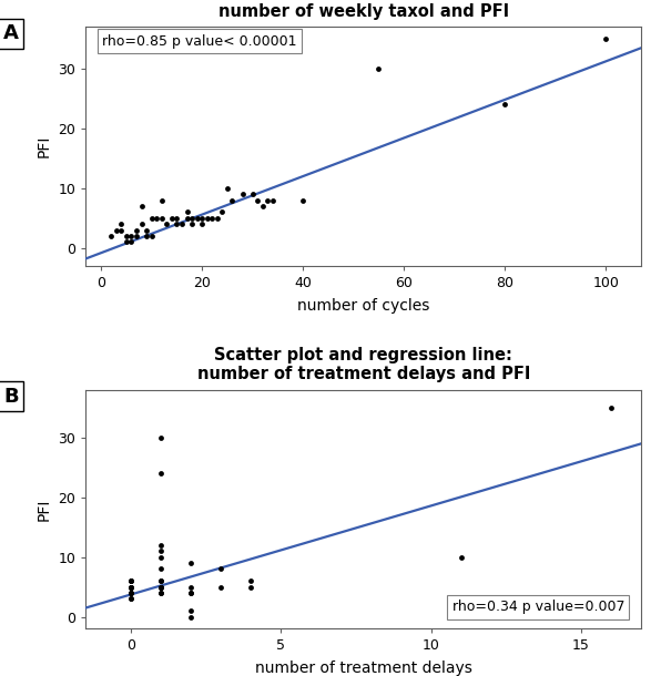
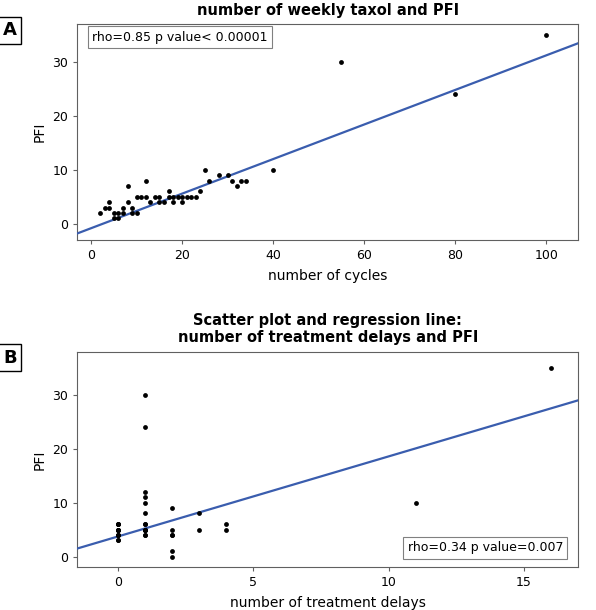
40: 8 -> 10
